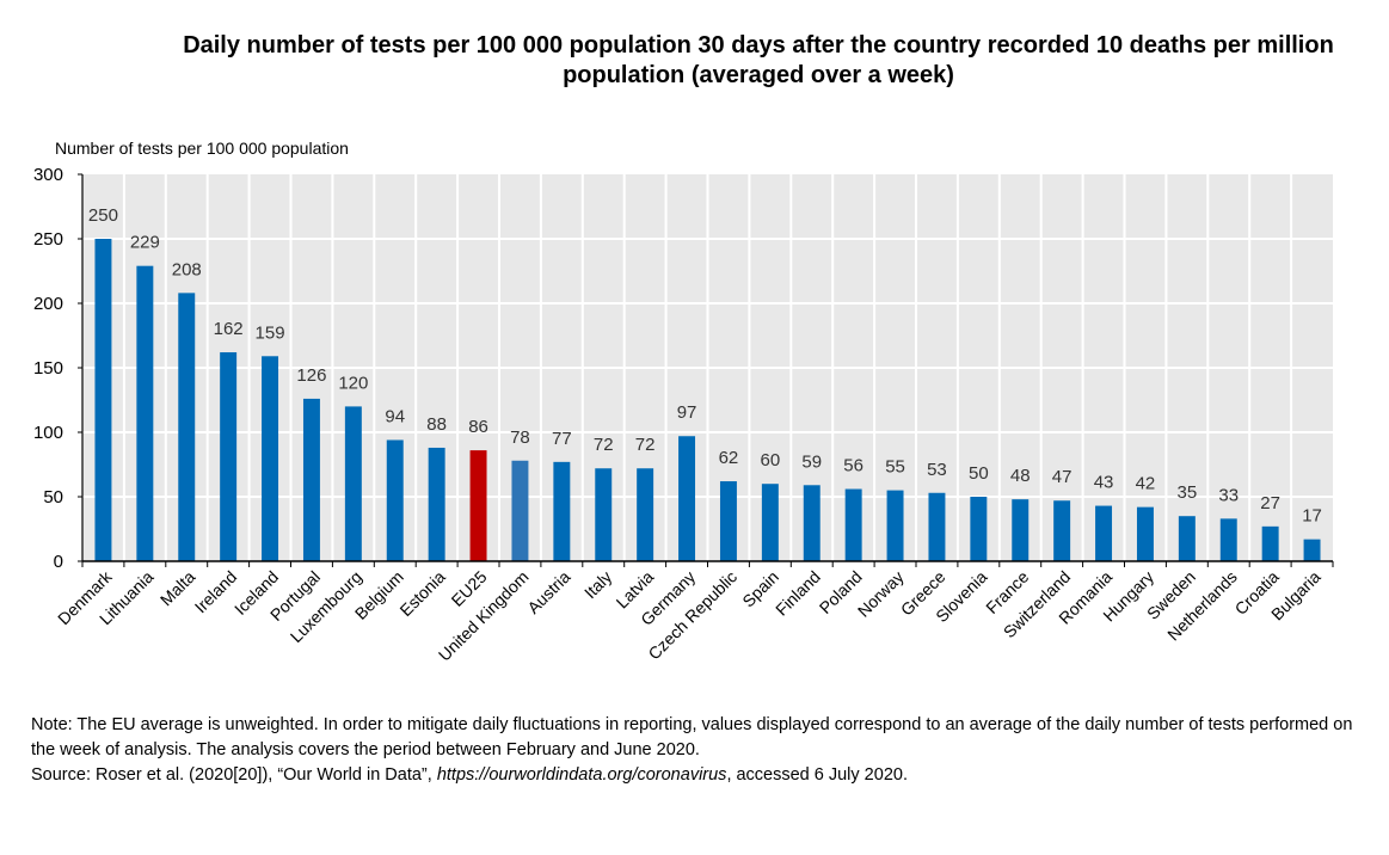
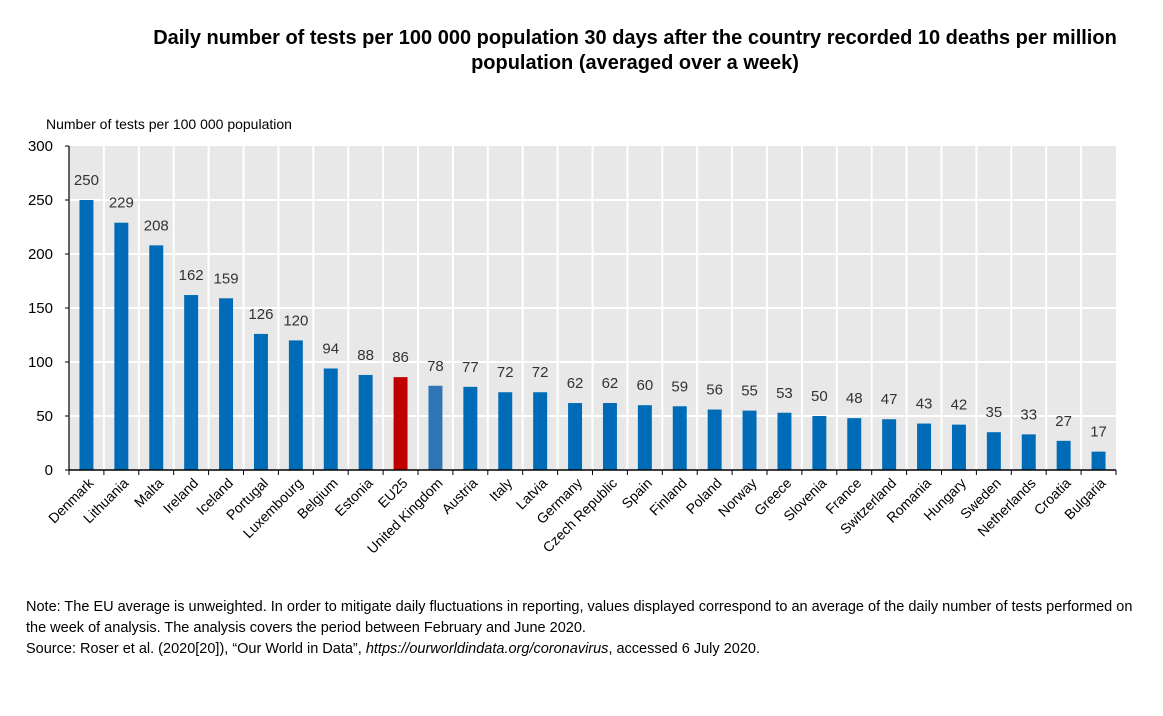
Germany: 97 -> 62
